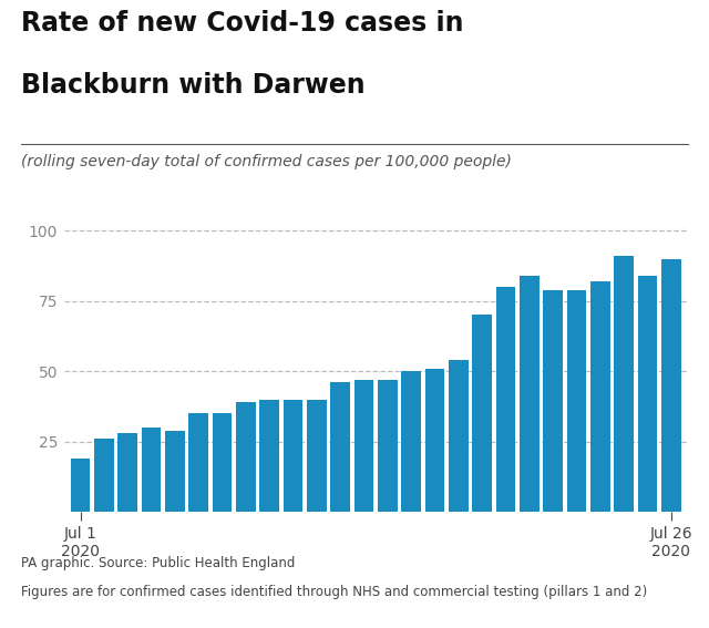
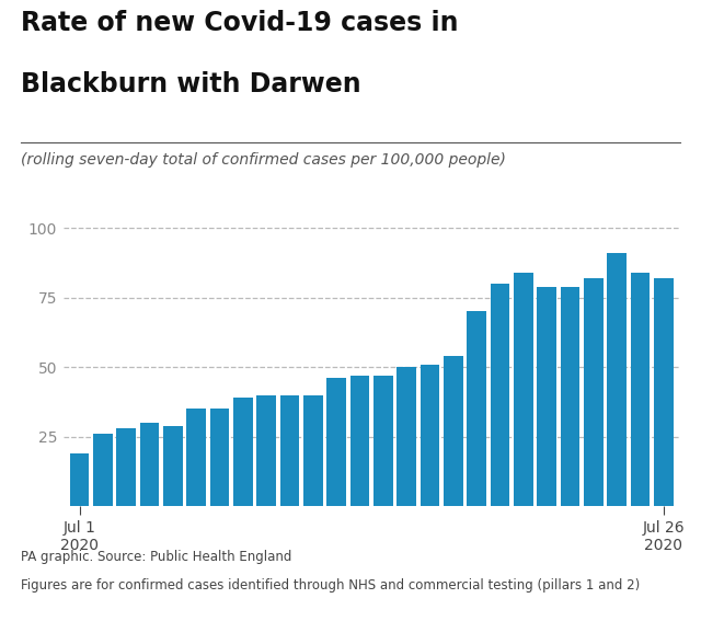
Jul 26 2020: 90 -> 82
